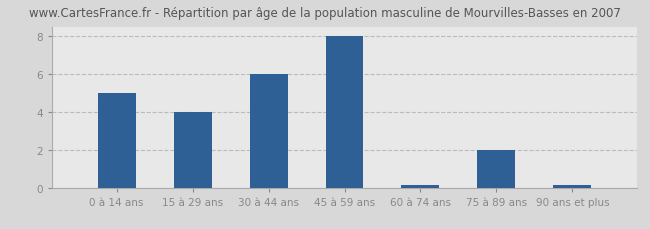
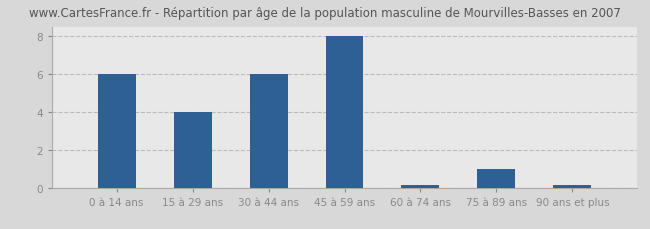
0 à 14 ans: 5.0 -> 6.0
75 à 89 ans: 2.0 -> 1.0
